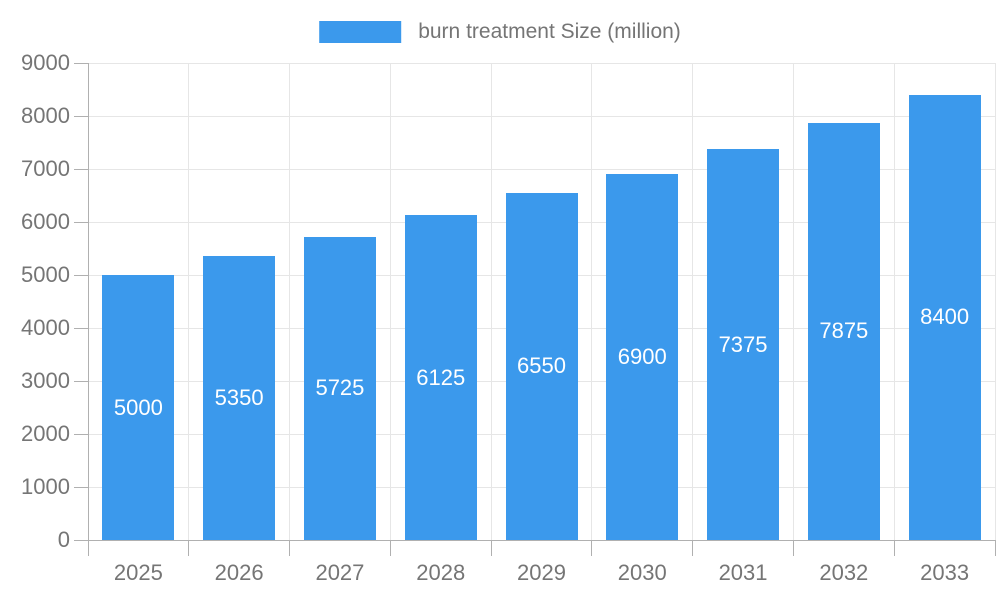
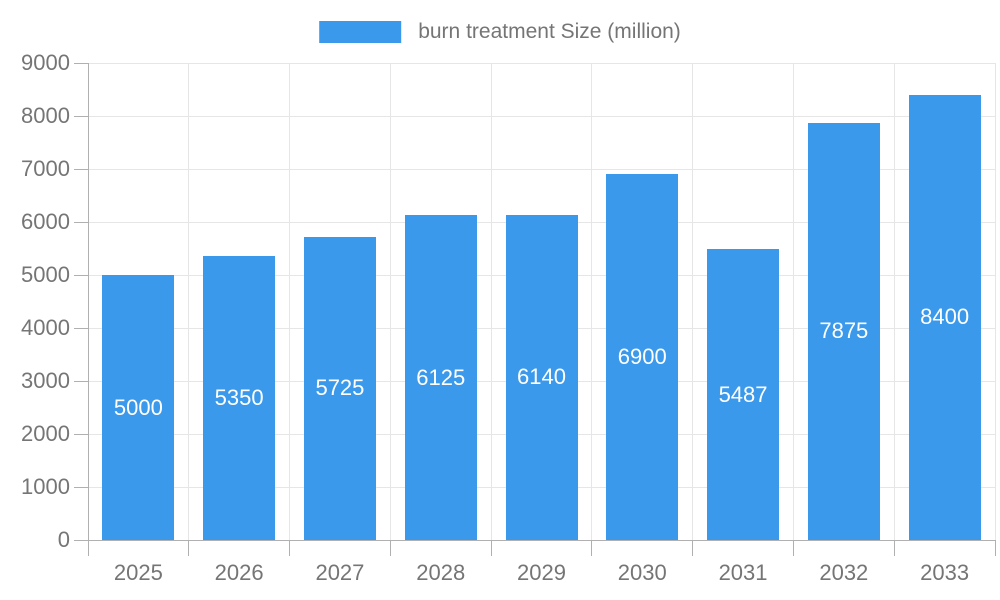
2029: 6550 -> 6140
2031: 7375 -> 5487
